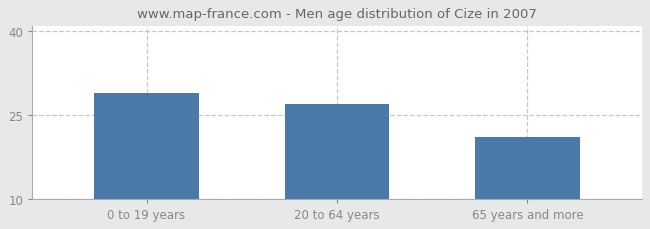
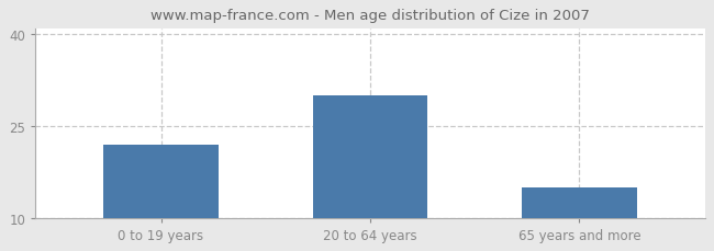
0 to 19 years: 29 -> 22
20 to 64 years: 27 -> 30
65 years and more: 21 -> 15
